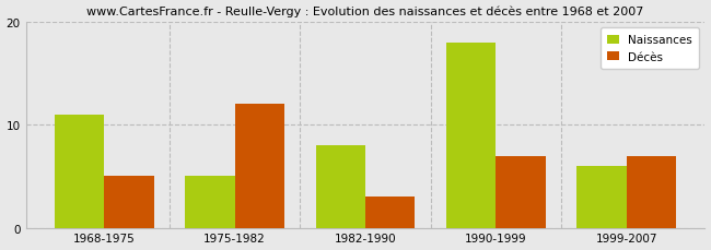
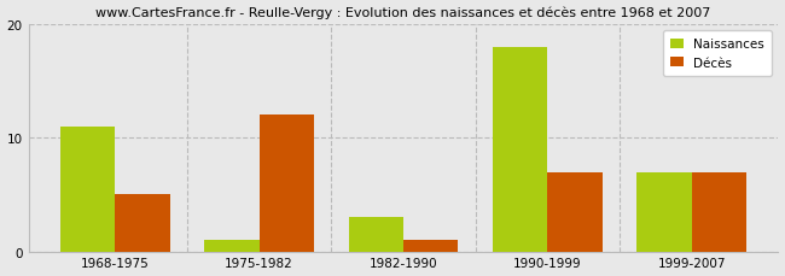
Naissances/1975-1982: 5 -> 1
Naissances/1982-1990: 8 -> 3
Décès/1982-1990: 3 -> 1
Naissances/1999-2007: 6 -> 7
